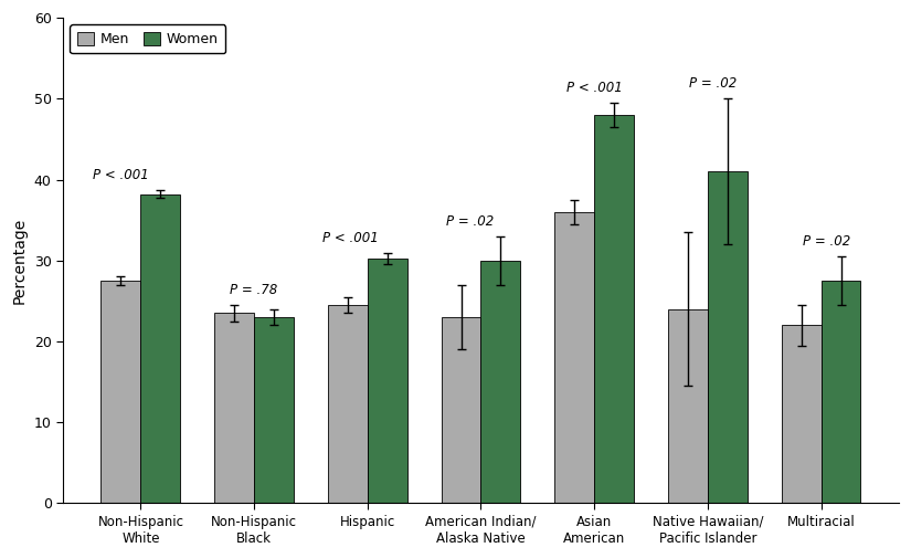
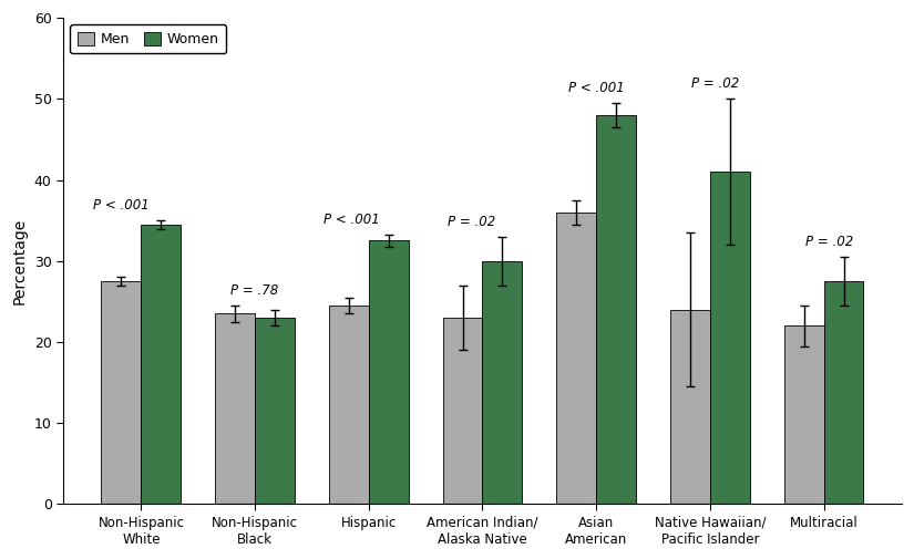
Women/Non-Hispanic White: 38.2 -> 34.5
Women/Hispanic: 30.2 -> 32.5
